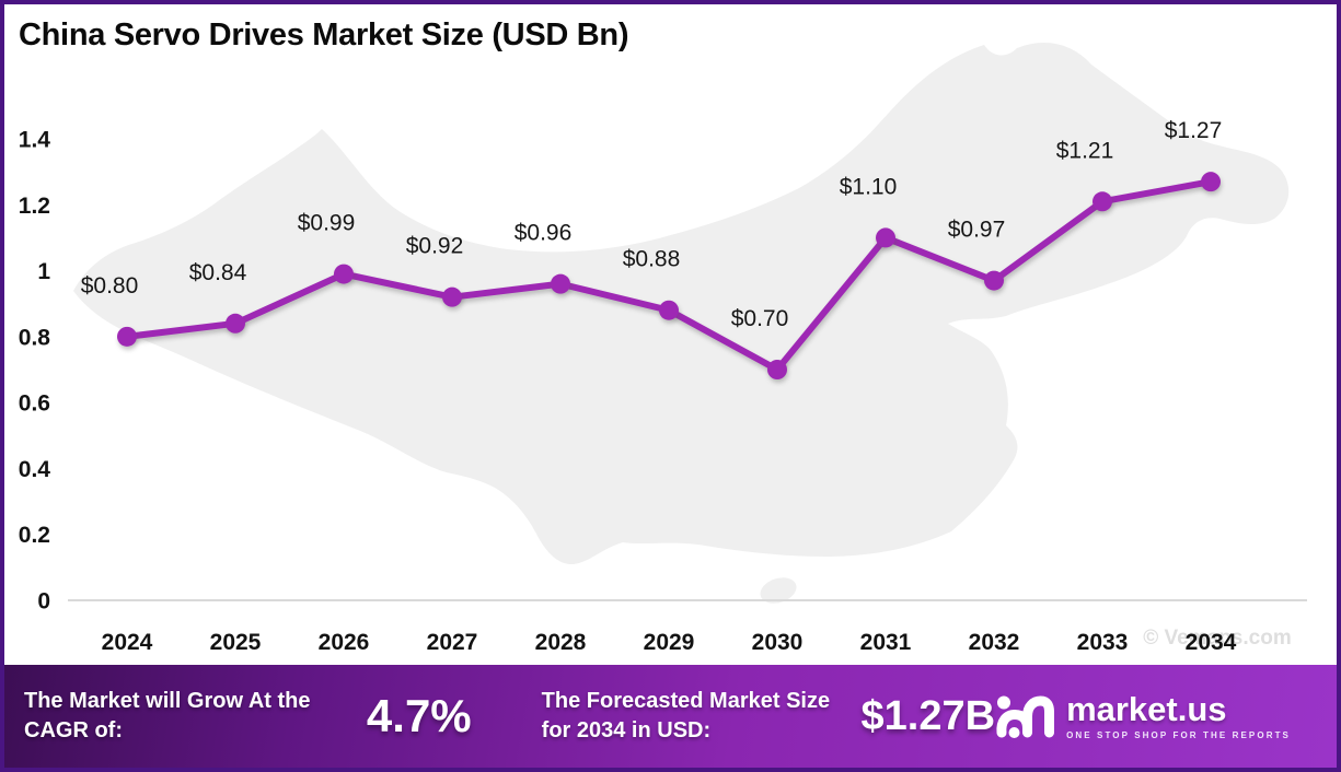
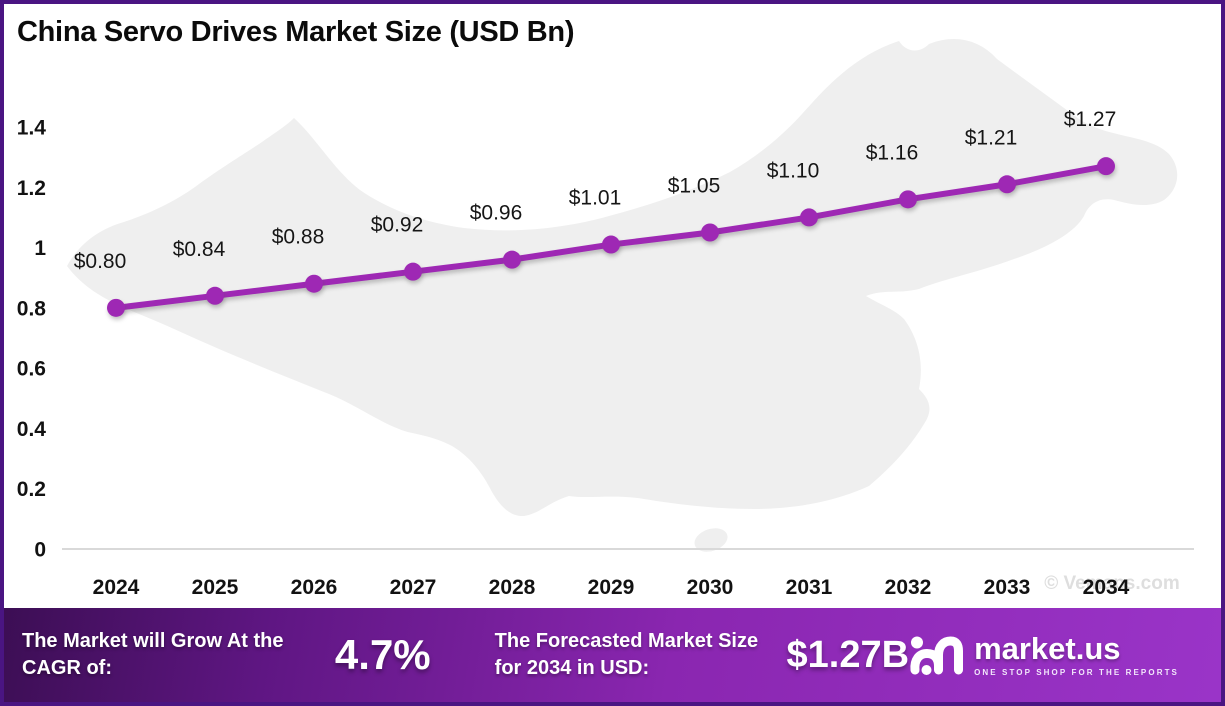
2026: $0.99 -> $0.88
2029: $0.88 -> $1.01
2030: $0.70 -> $1.05
2032: $0.97 -> $1.16
